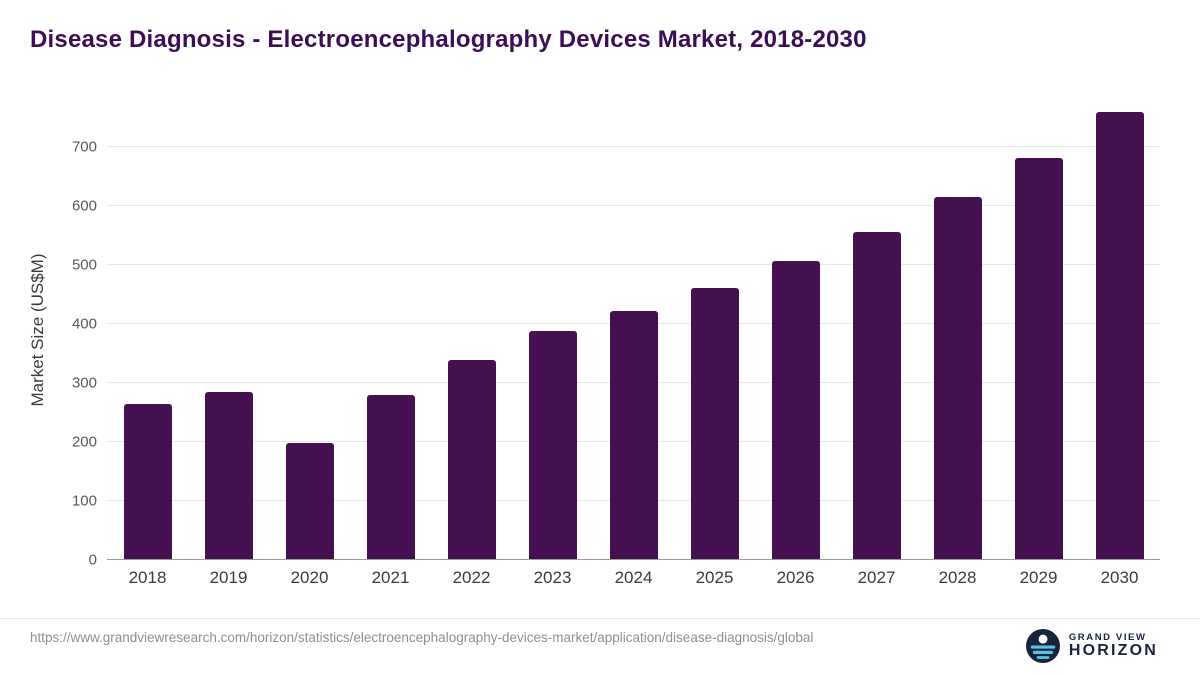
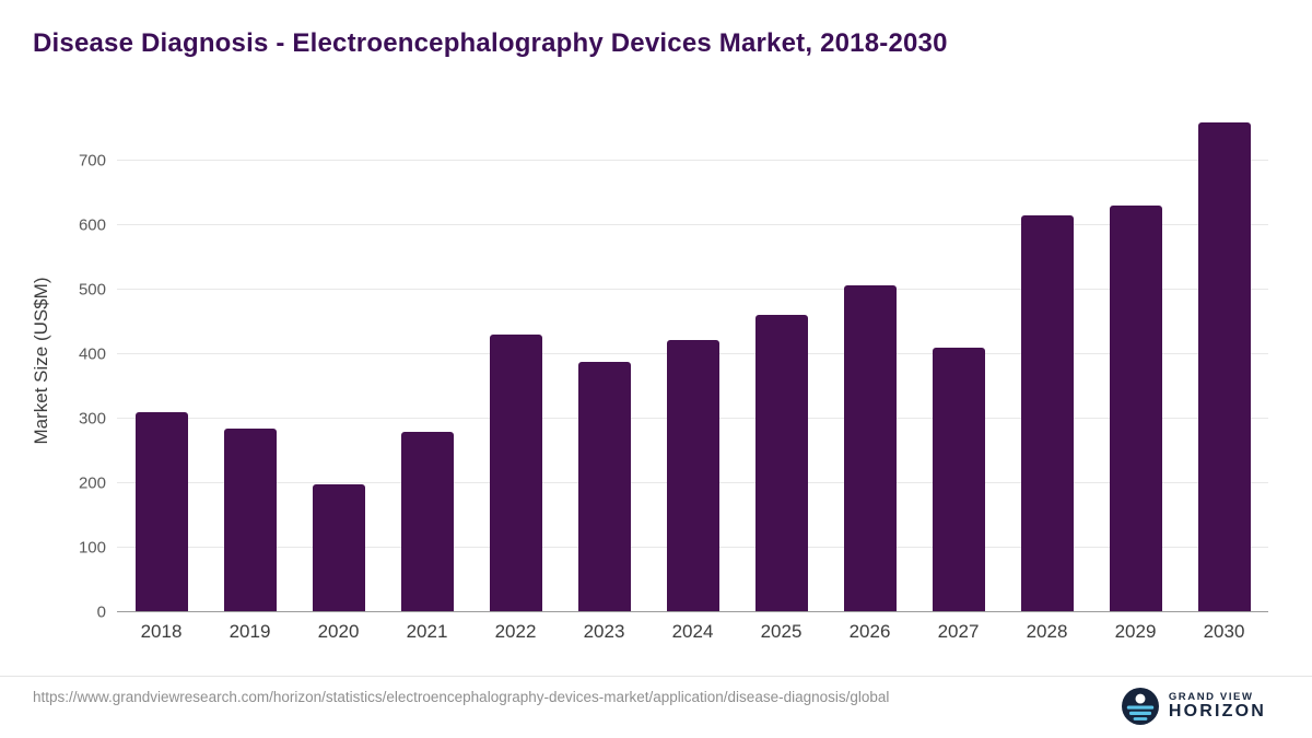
2018: 260 -> 310
2022: 340 -> 430
2027: 560 -> 410
2029: 680 -> 630
